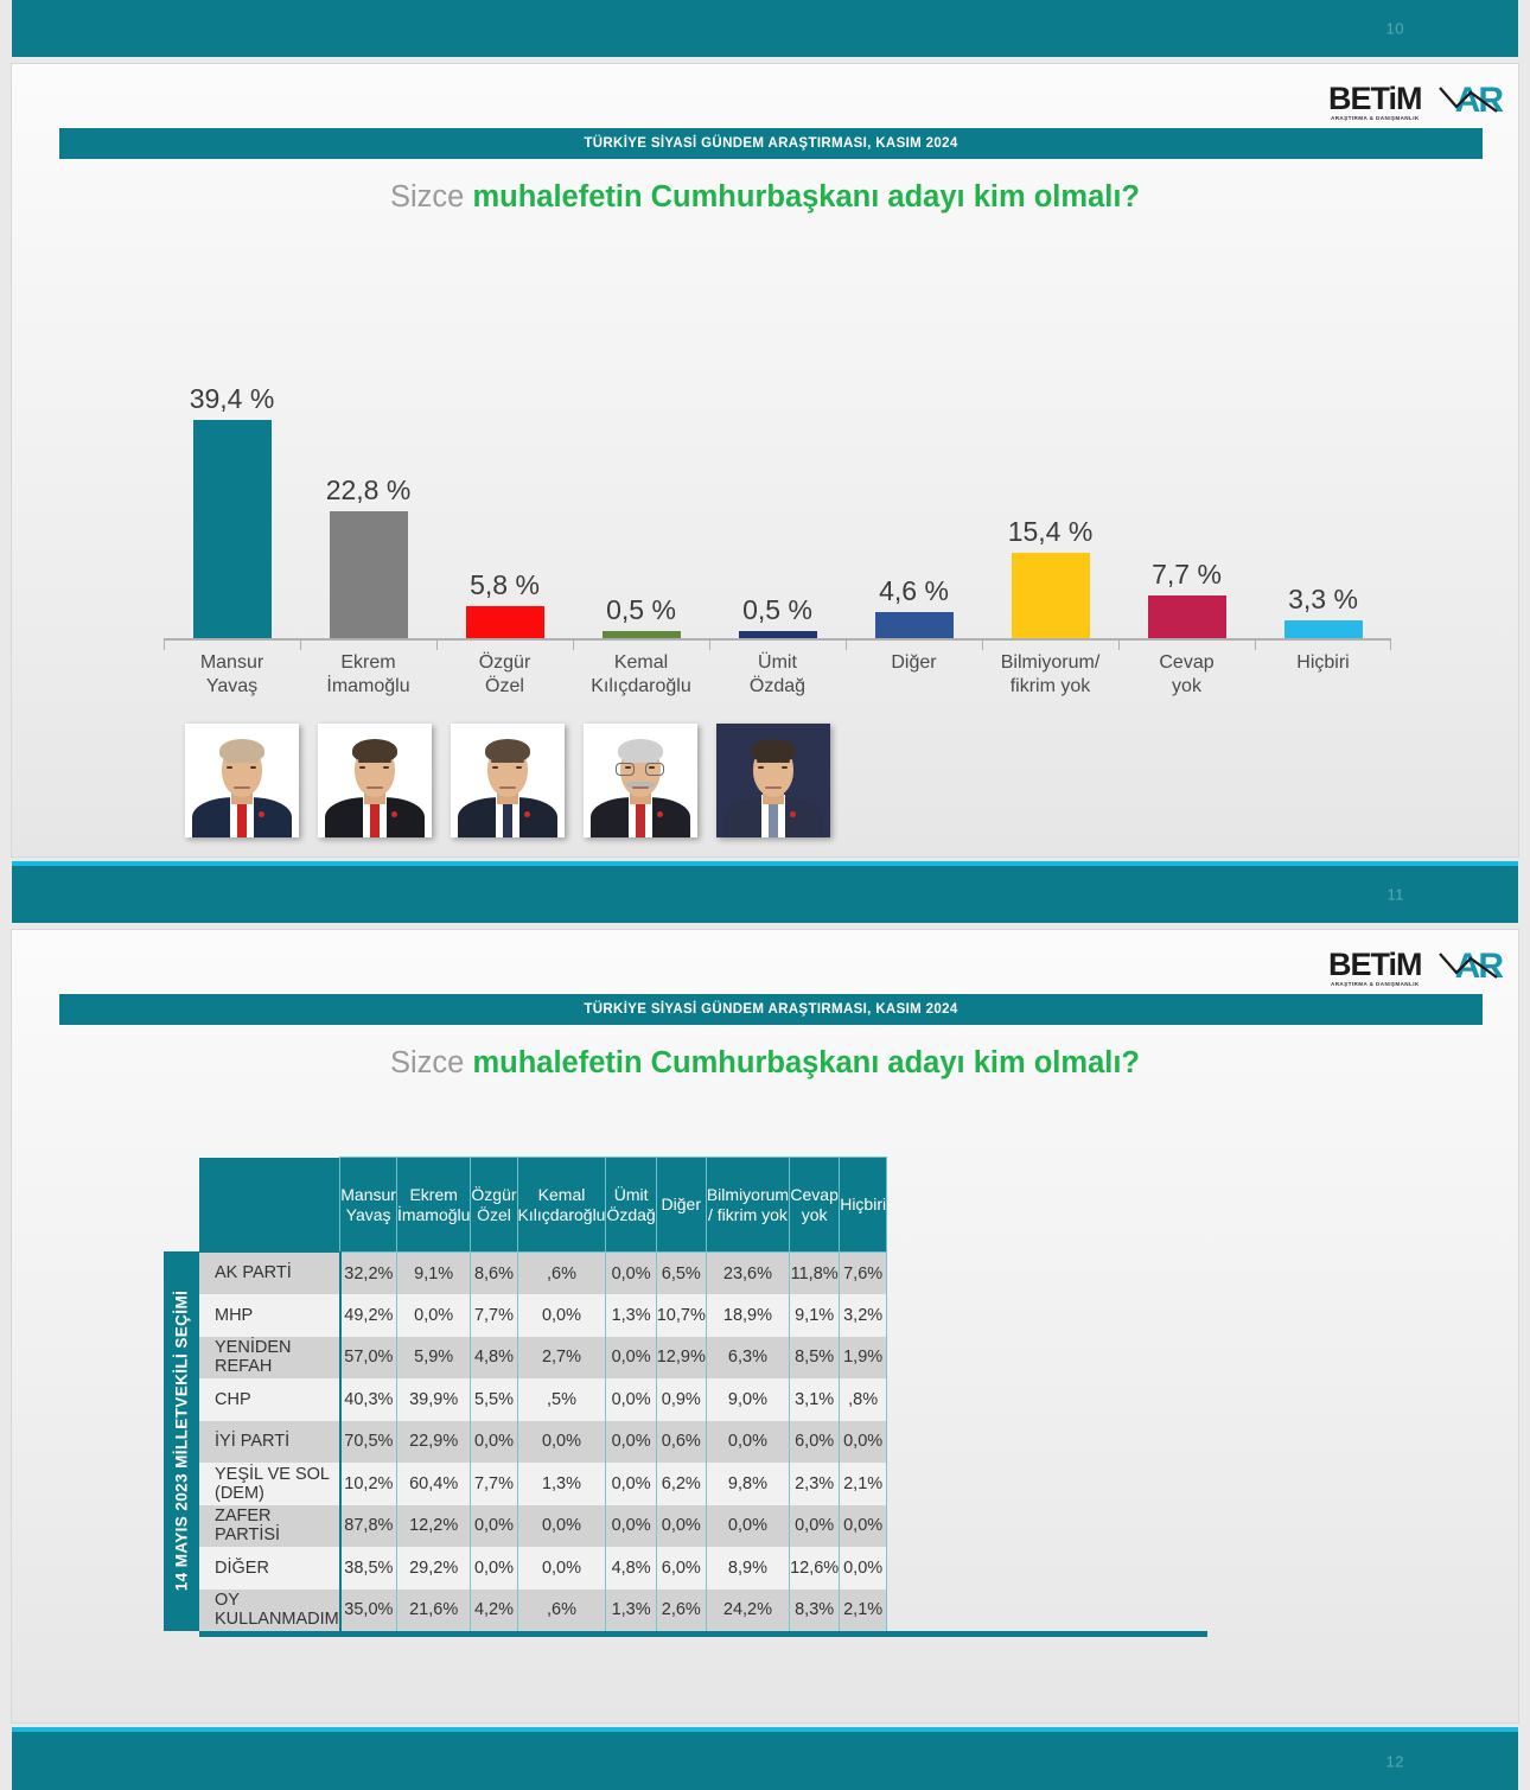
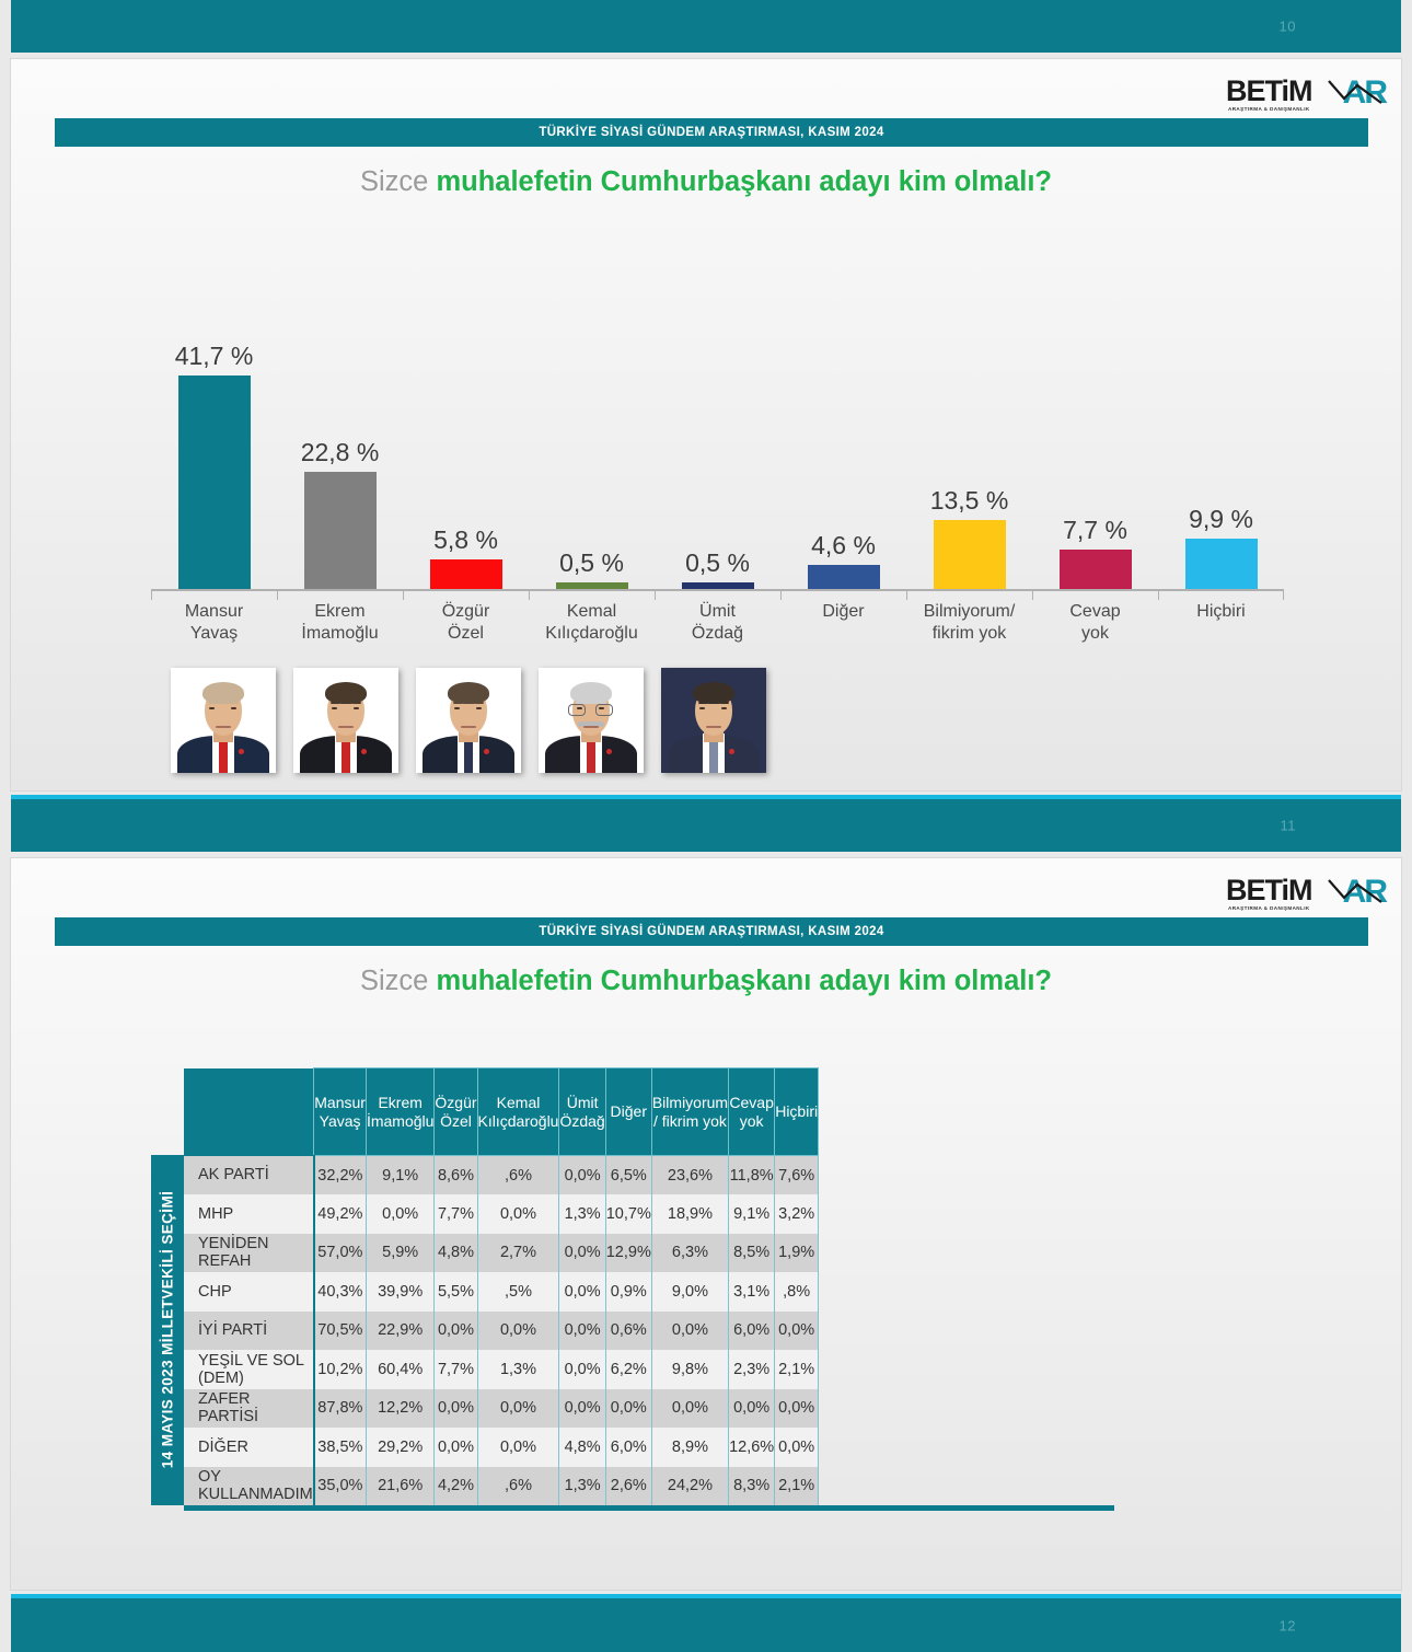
Mansur Yavaş: 39,4 -> 41,7
Bilmiyorum/ fikrim yok: 15,4 -> 13,5
Hiçbiri: 3,3 -> 9,9
